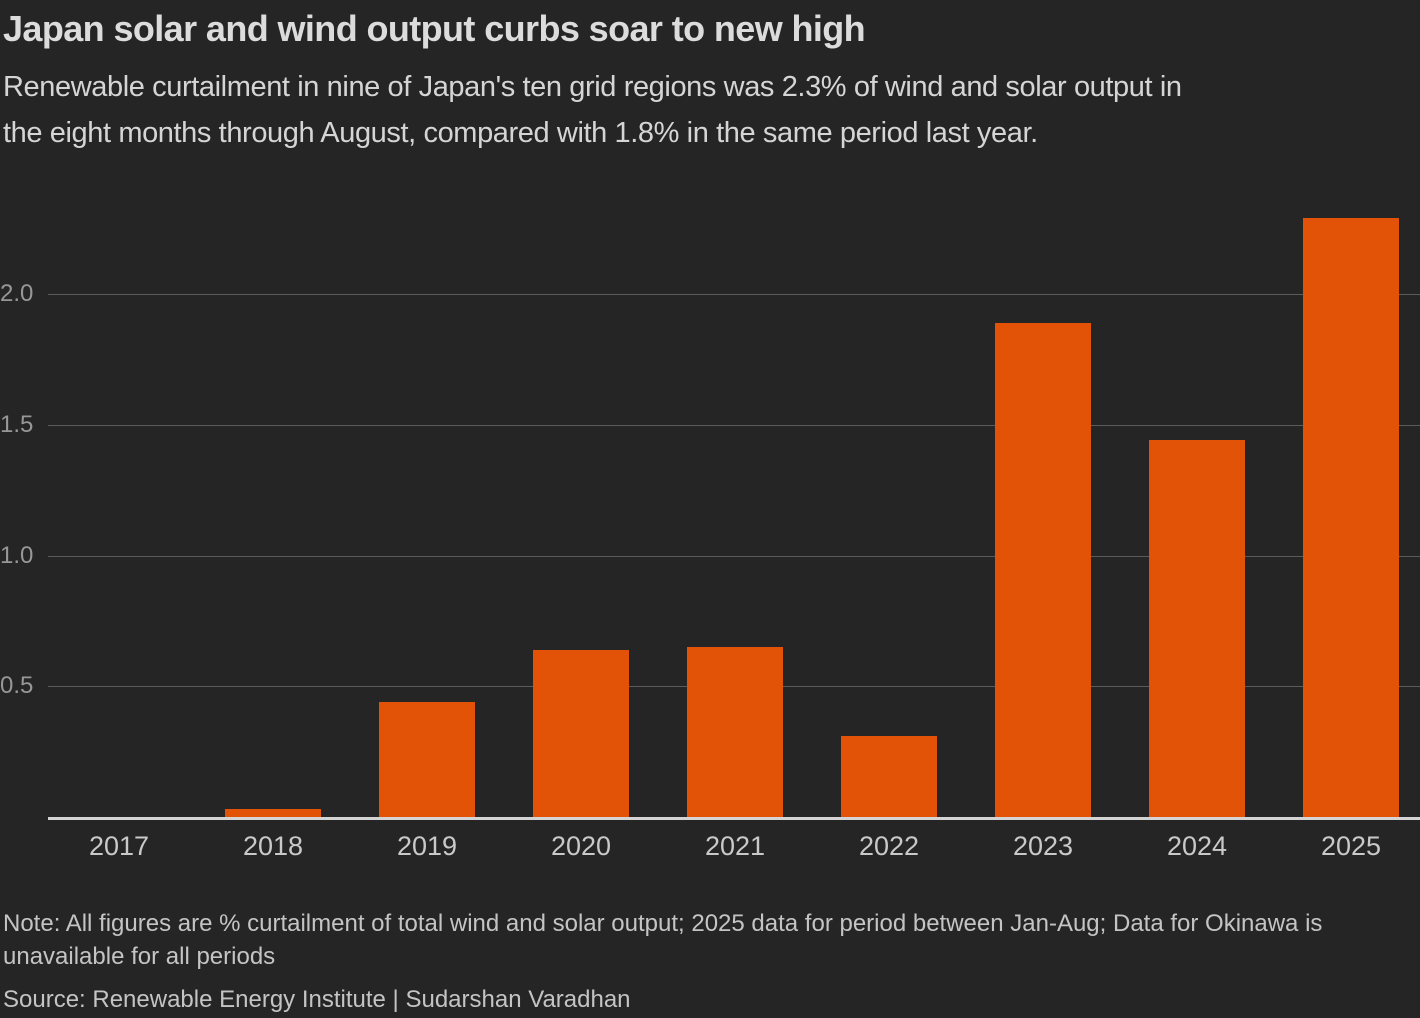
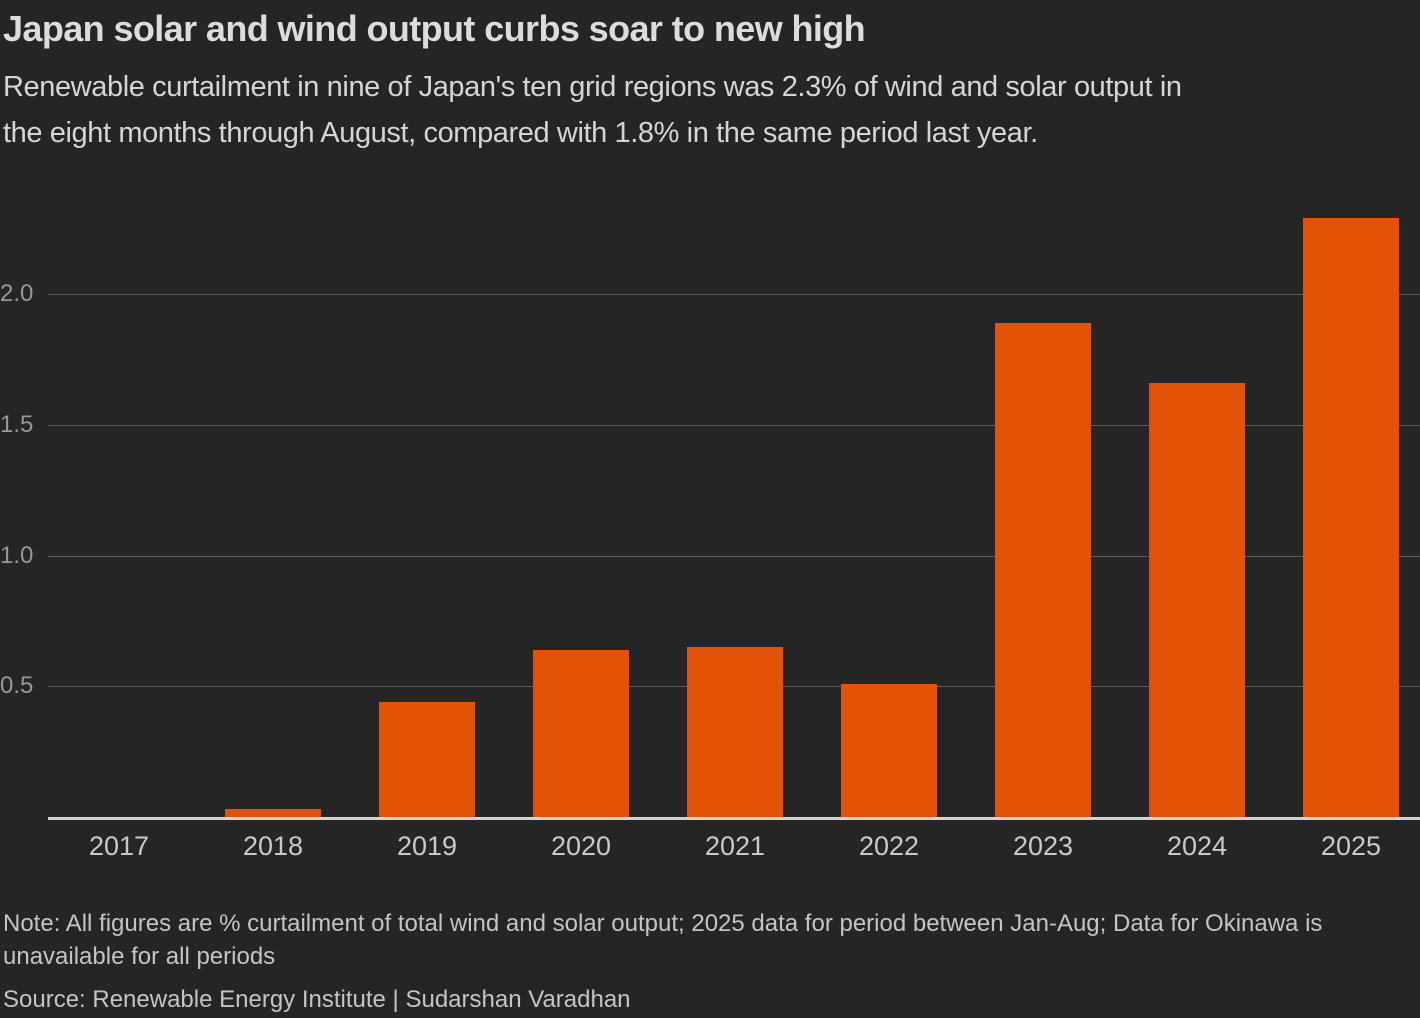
2022: 0.31 -> 0.51
2024: 1.44 -> 1.66
